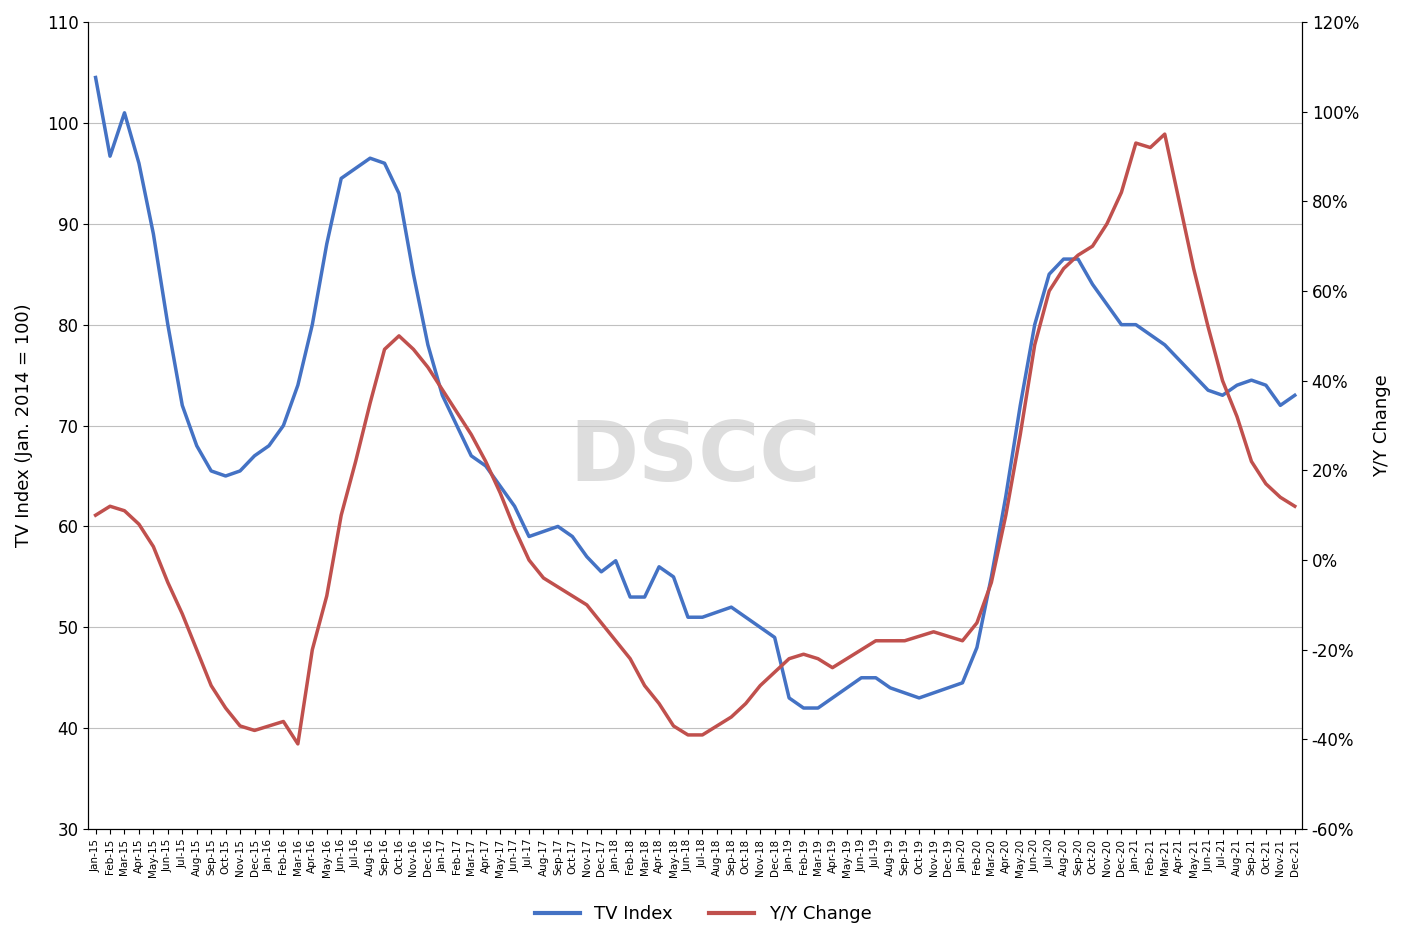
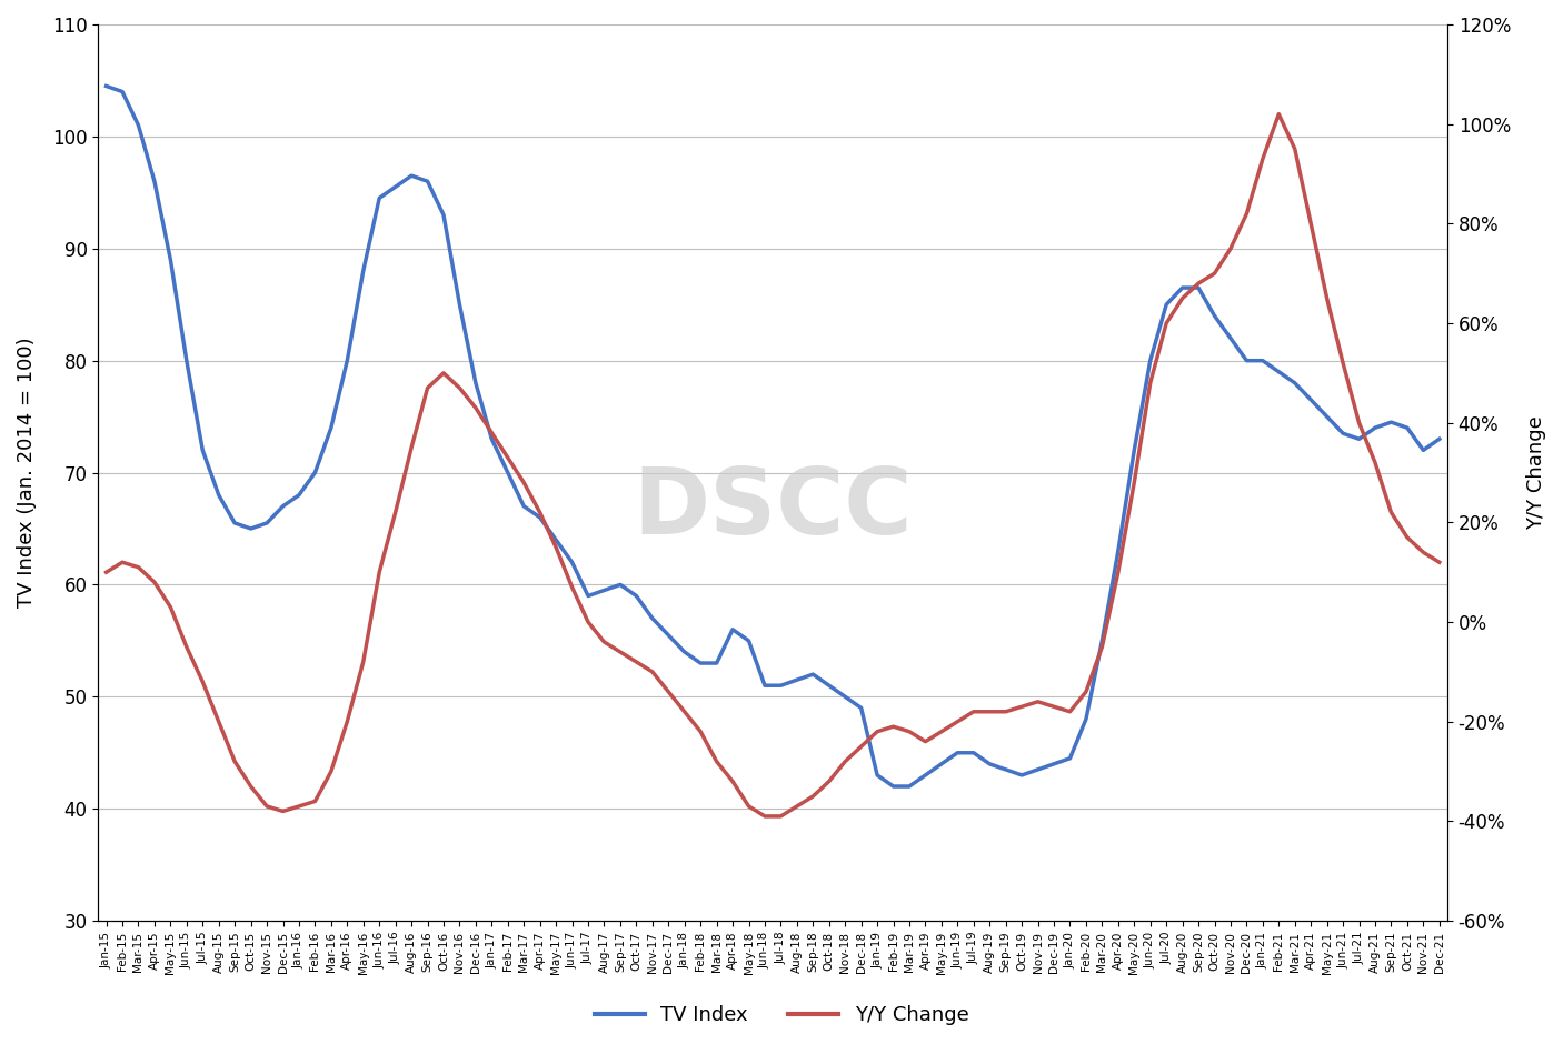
TV Index/Feb-15: 96.7 -> 104.0
Y/Y Change/Mar-16: -41% -> -30%
TV Index/Jan-18: 56.6 -> 54.0
Y/Y Change/Feb-21: 92% -> 102%
